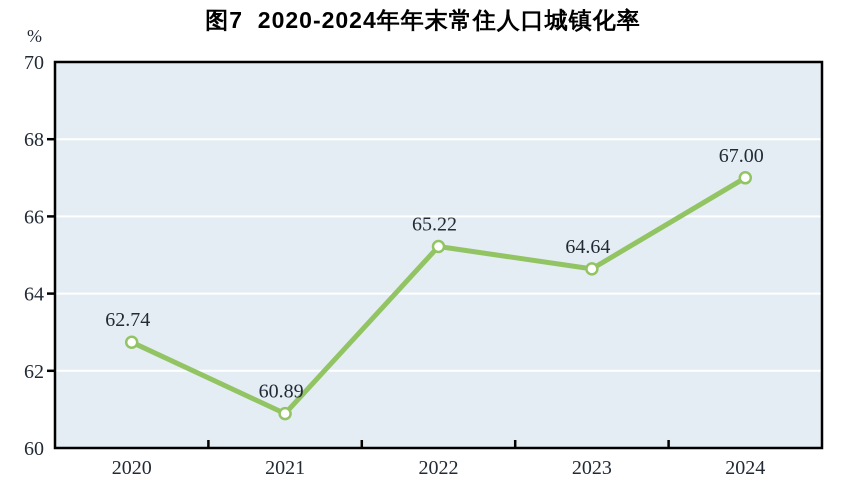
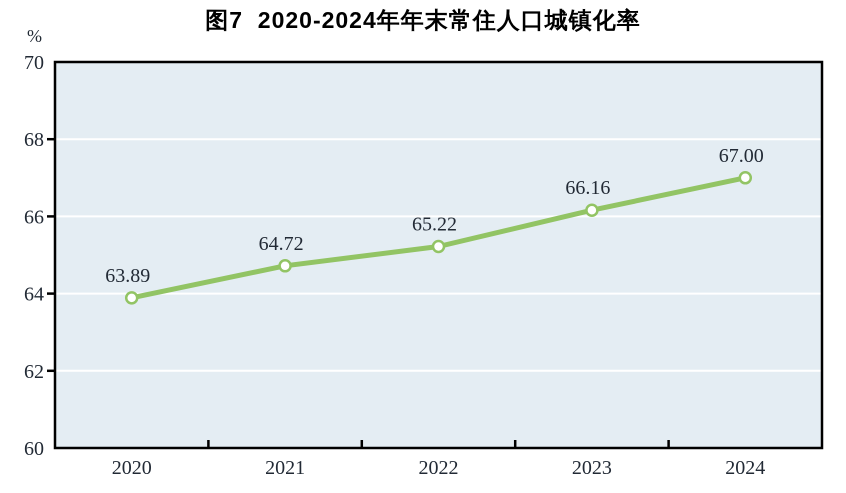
2020: 62.74 -> 63.89
2021: 60.89 -> 64.72
2023: 64.64 -> 66.16
